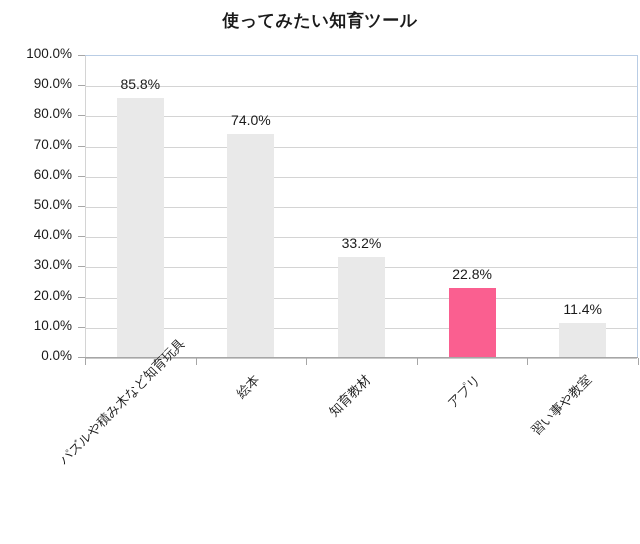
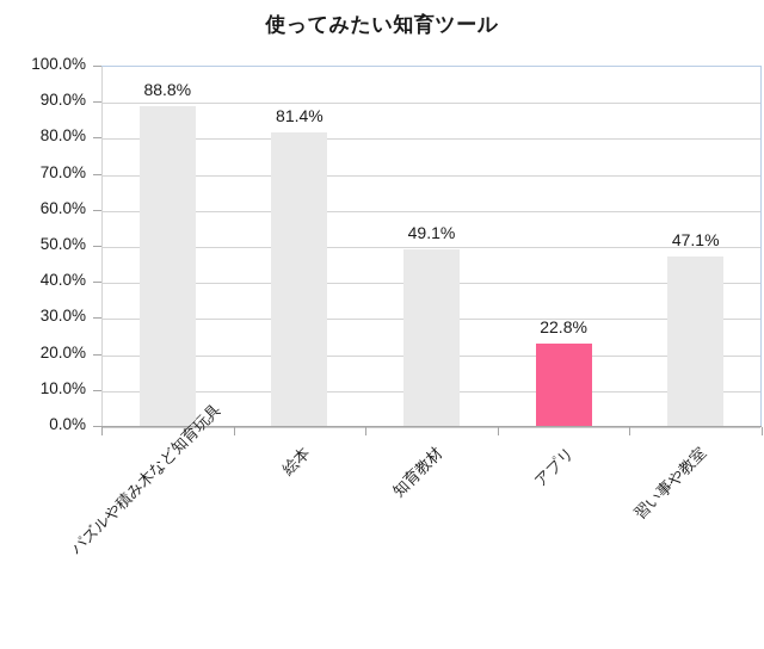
パズルや積み木など知育玩具: 85.8% -> 88.8%
絵本: 74.0% -> 81.4%
知育教材: 33.2% -> 49.1%
習い事や教室: 11.4% -> 47.1%
